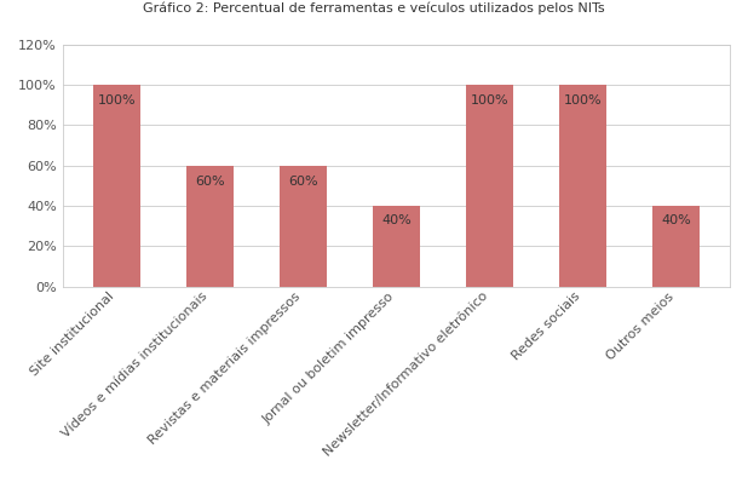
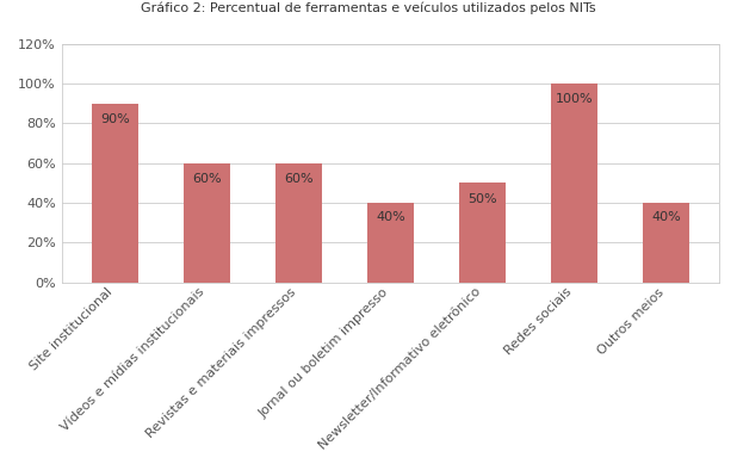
Site institucional: 100% -> 90%
Newsletter/Informativo eletrônico: 100% -> 50%
